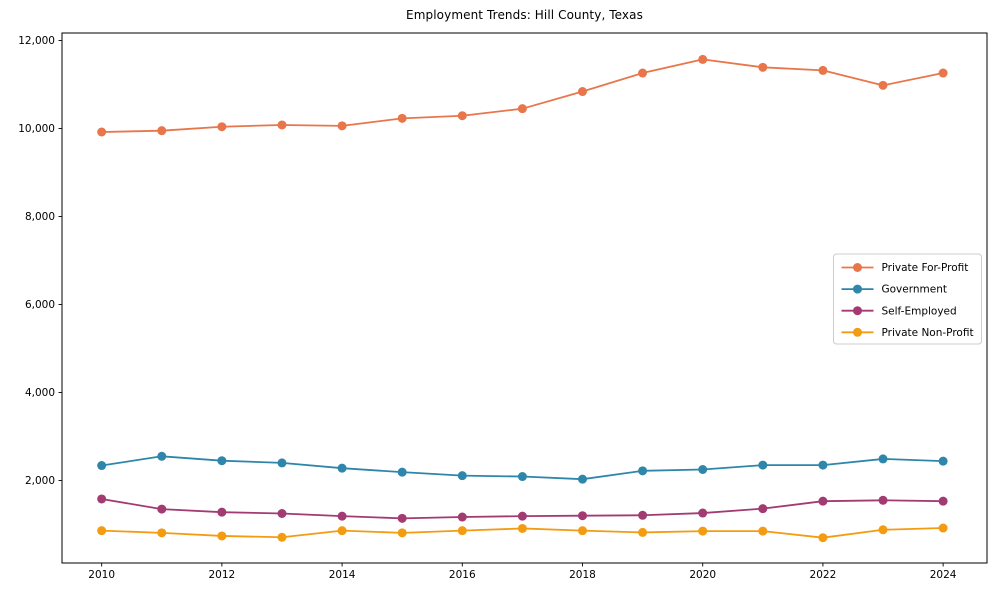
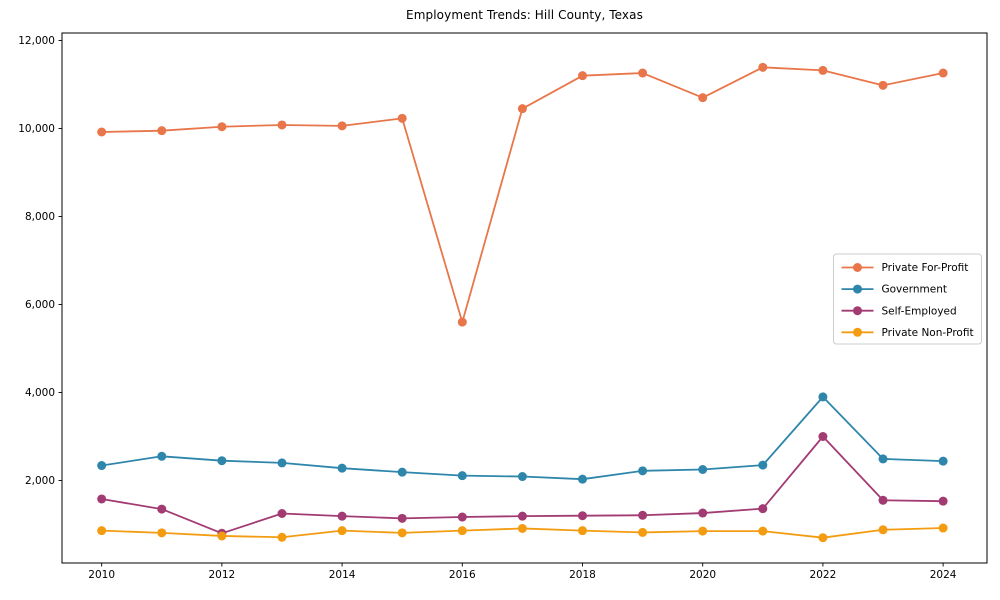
Self-Employed/2012: 1300 -> 800
Private For-Profit/2016: 10300 -> 5600
Private For-Profit/2018: 10800 -> 11200
Private For-Profit/2020: 11600 -> 10700
Government/2022: 2400 -> 3900
Self-Employed/2022: 1500 -> 3000
